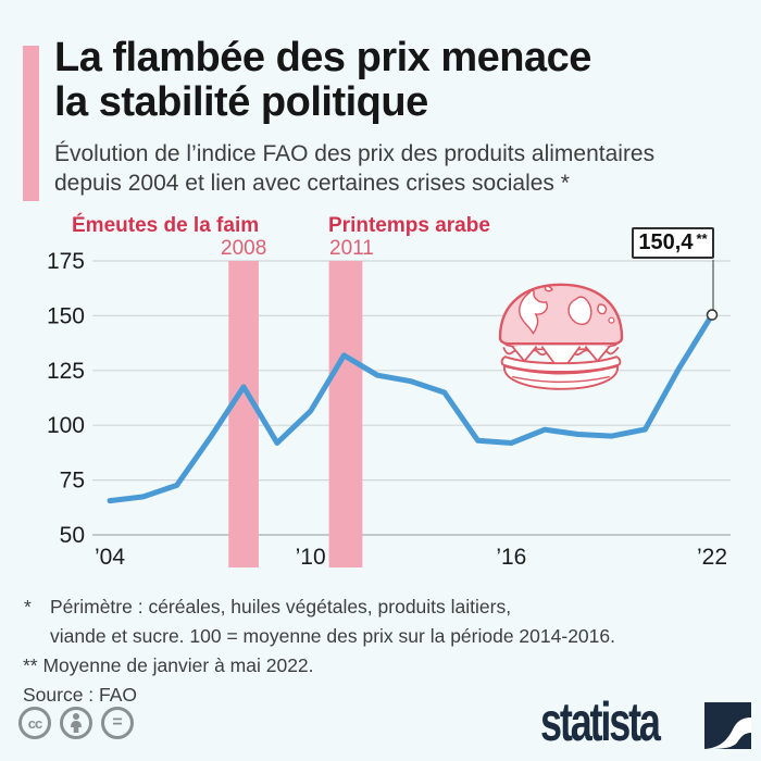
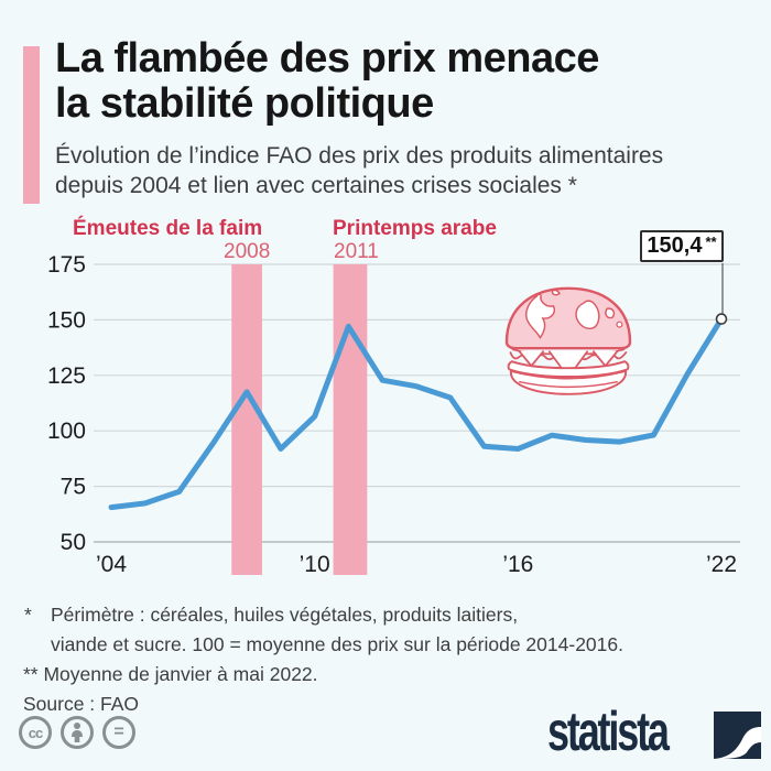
2011: 132 -> 147
